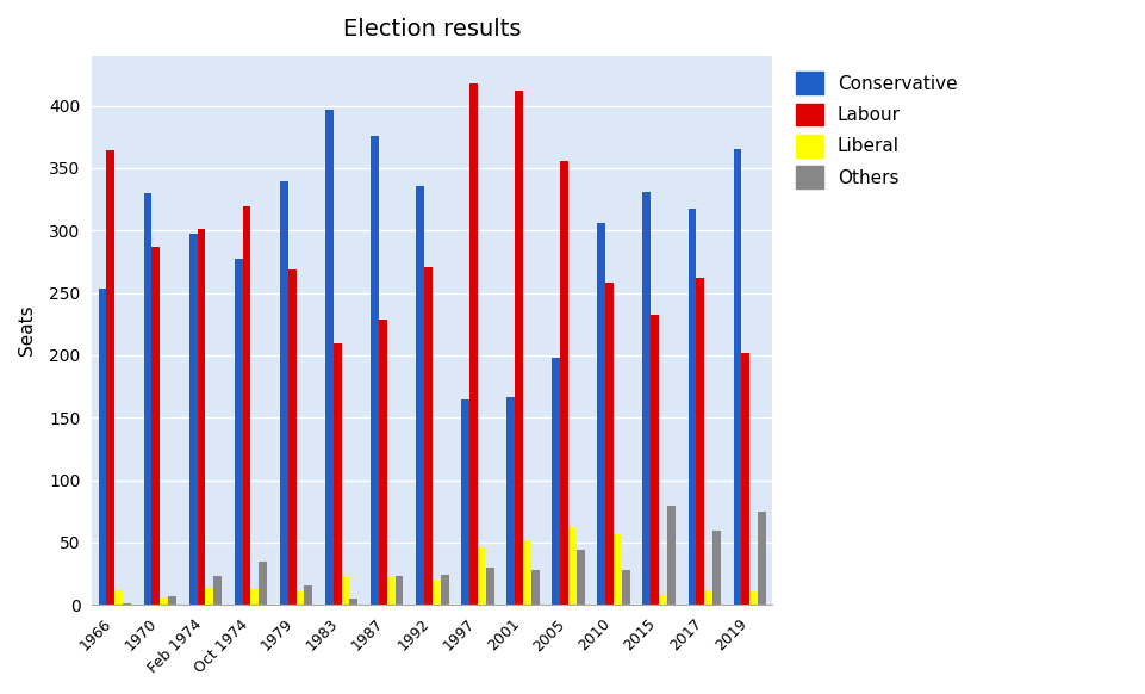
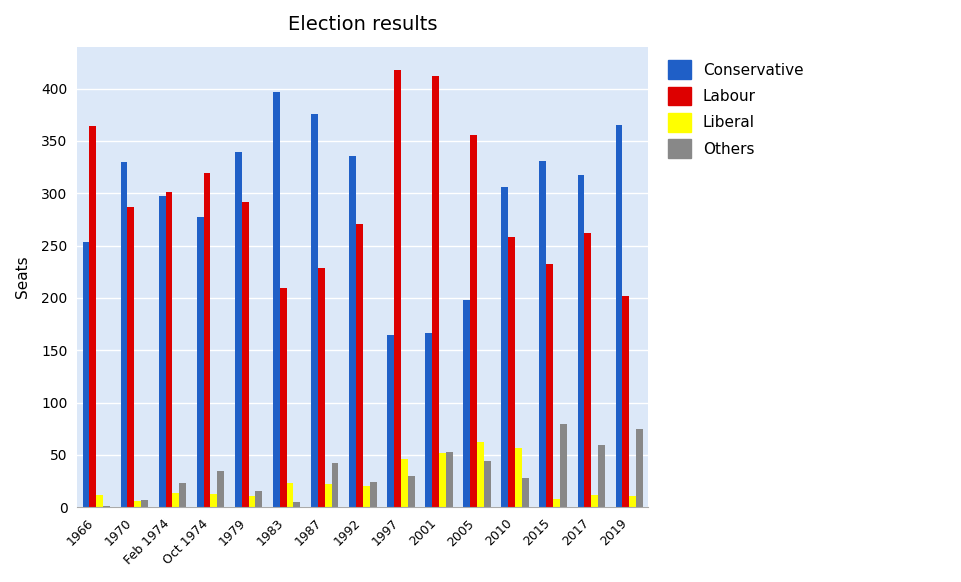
Labour/1979: 269 -> 292
Others/1987: 23 -> 42
Others/2001: 28 -> 53
